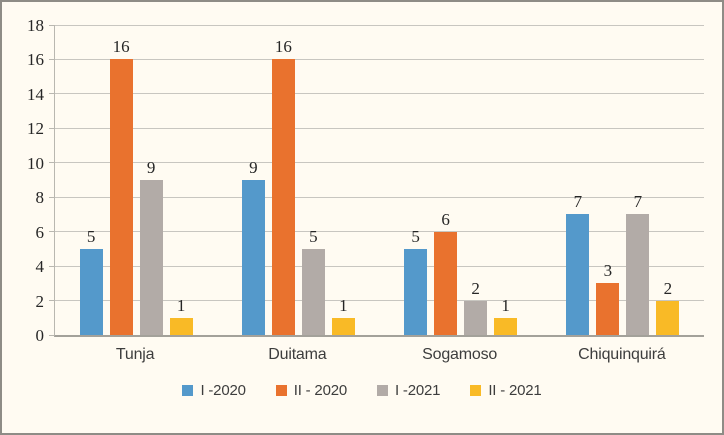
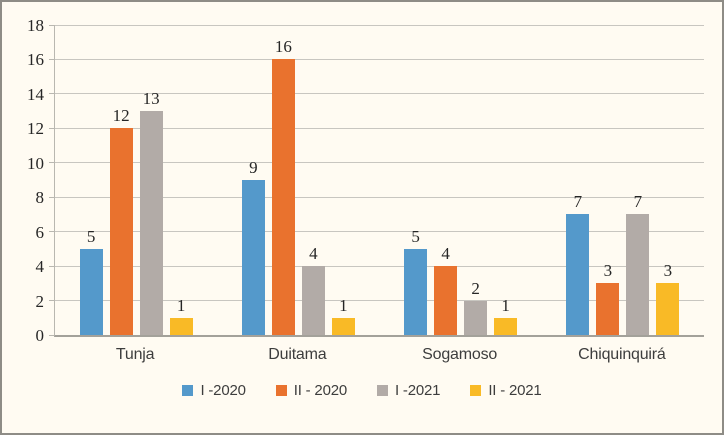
II - 2020/Tunja: 16 -> 12
I -2021/Tunja: 9 -> 13
I -2021/Duitama: 5 -> 4
II - 2020/Sogamoso: 6 -> 4
II - 2021/Chiquinquirá: 2 -> 3
